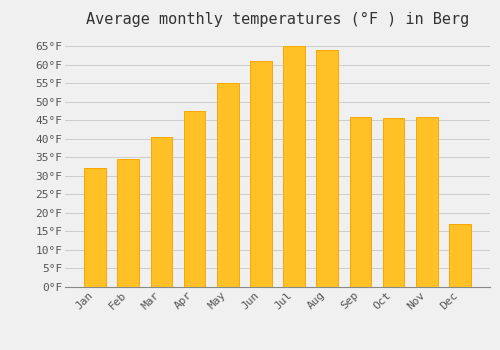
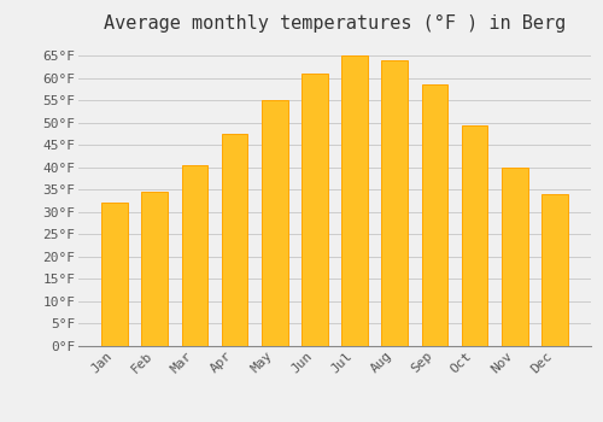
Sep: 46.0°F -> 58.5°F
Oct: 45.5°F -> 49.5°F
Nov: 46.0°F -> 40.0°F
Dec: 17.0°F -> 34.0°F
